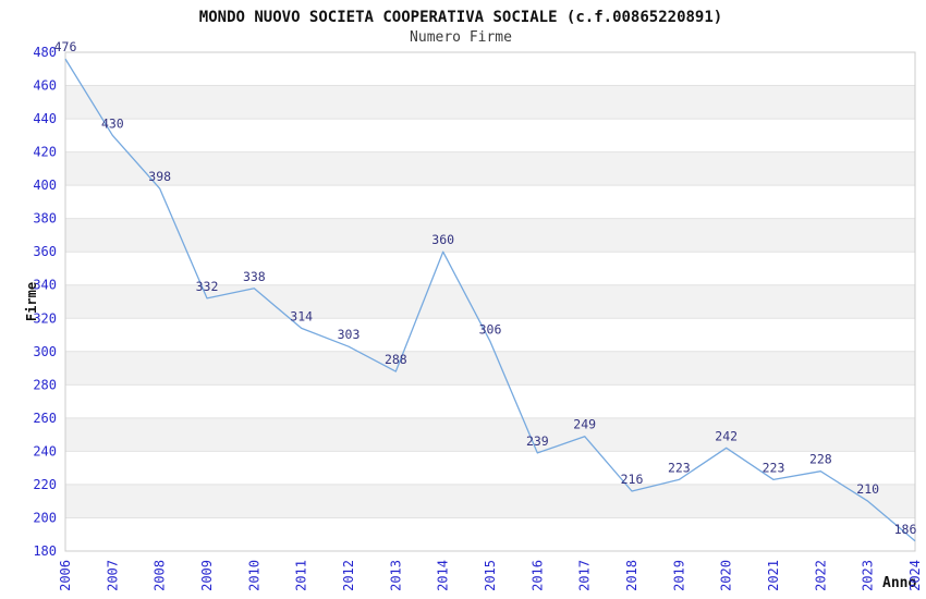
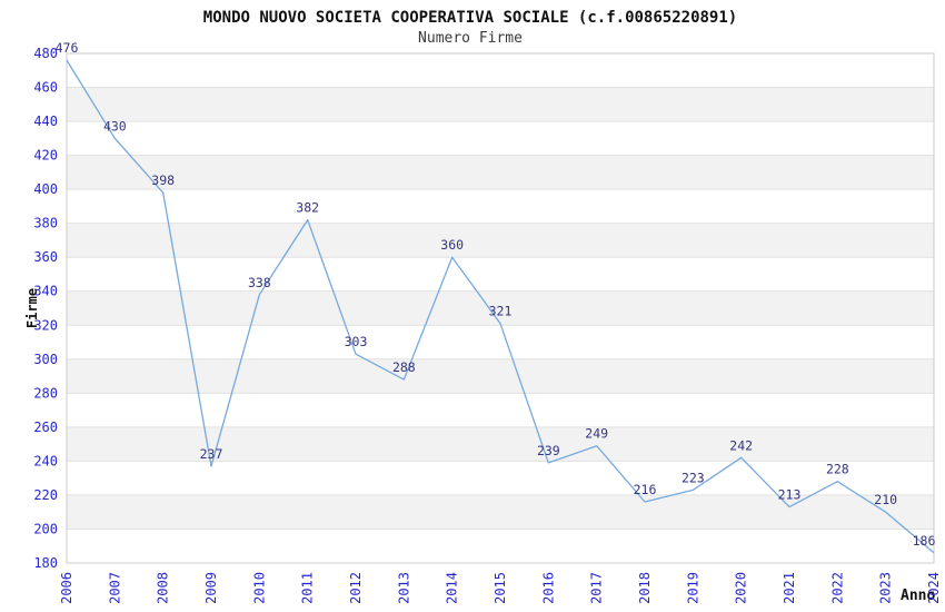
2009: 332 -> 237
2011: 314 -> 382
2015: 306 -> 321
2021: 223 -> 213
